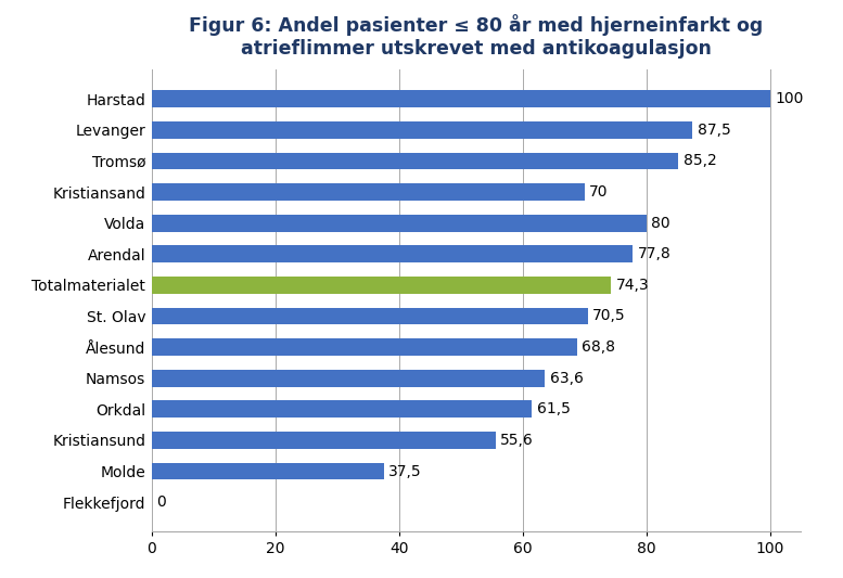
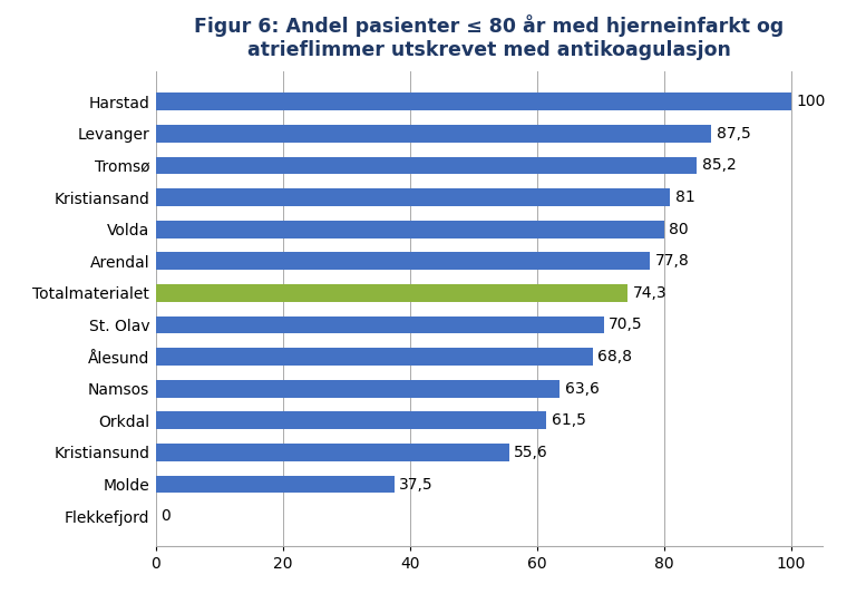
Kristiansand: 70 -> 81
